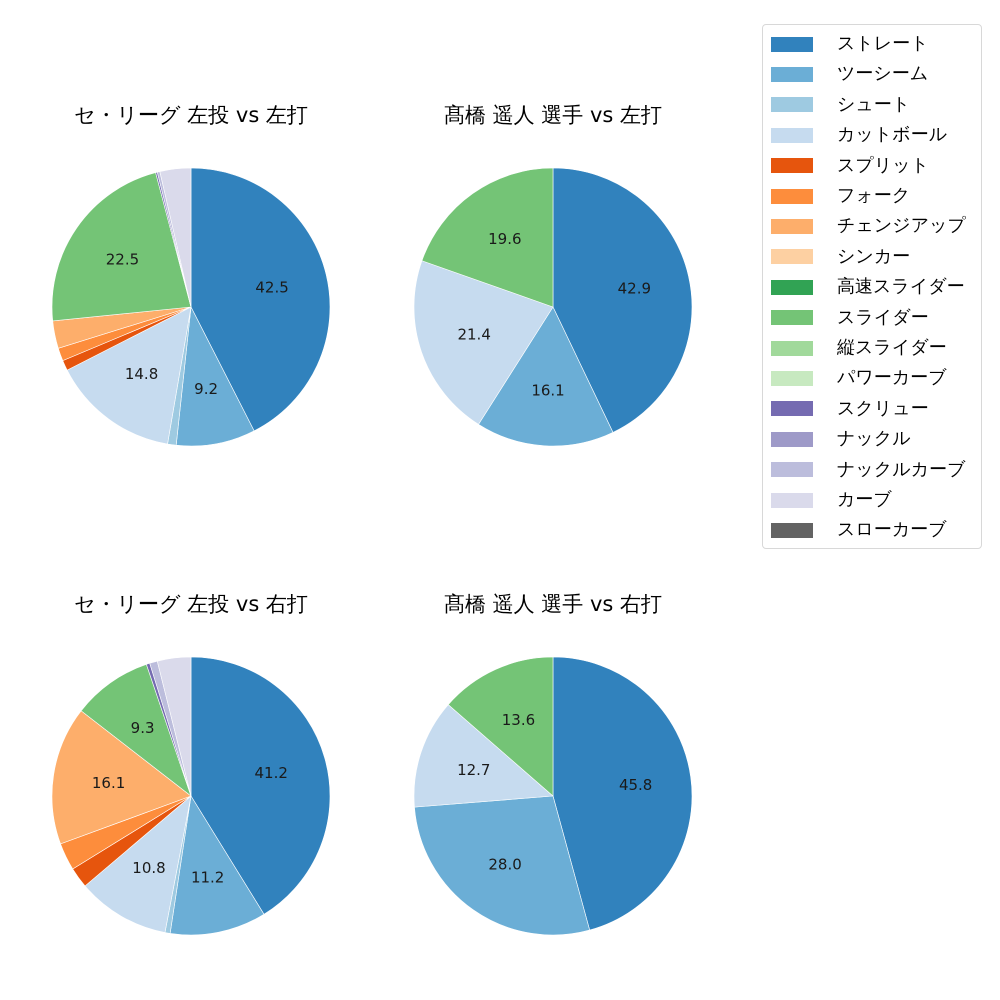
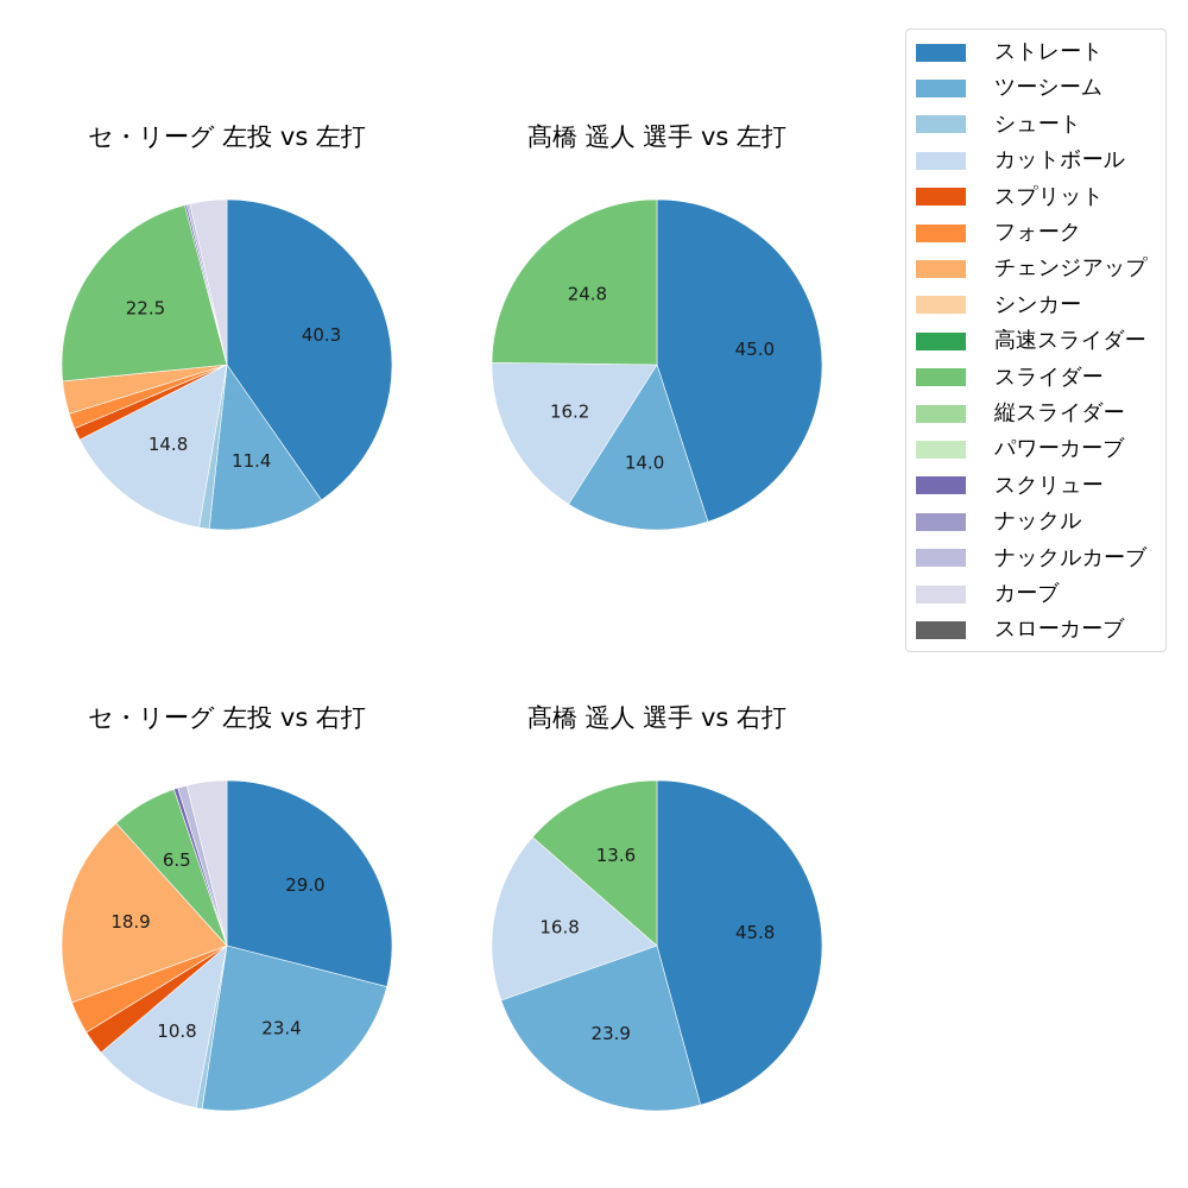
セ・リーグ 左投 vs 左打/ストレート: 42.5 -> 40.3
セ・リーグ 左投 vs 左打/ツーシーム: 9.2 -> 11.4
髙橋 遥人 選手 vs 左打/ストレート: 42.9 -> 45.0
髙橋 遥人 選手 vs 左打/ツーシーム: 16.1 -> 14.0
髙橋 遥人 選手 vs 左打/カットボール: 21.4 -> 16.2
髙橋 遥人 選手 vs 左打/スライダー: 19.6 -> 24.8
セ・リーグ 左投 vs 右打/ストレート: 41.2 -> 29.0
セ・リーグ 左投 vs 右打/ツーシーム: 11.2 -> 23.4
セ・リーグ 左投 vs 右打/チェンジアップ: 16.1 -> 18.9
セ・リーグ 左投 vs 右打/スライダー: 9.3 -> 6.5
髙橋 遥人 選手 vs 右打/ツーシーム: 28.0 -> 23.9
髙橋 遥人 選手 vs 右打/カットボール: 12.7 -> 16.8
